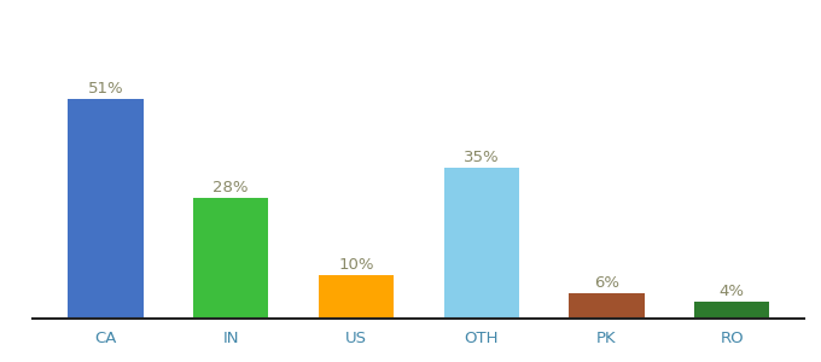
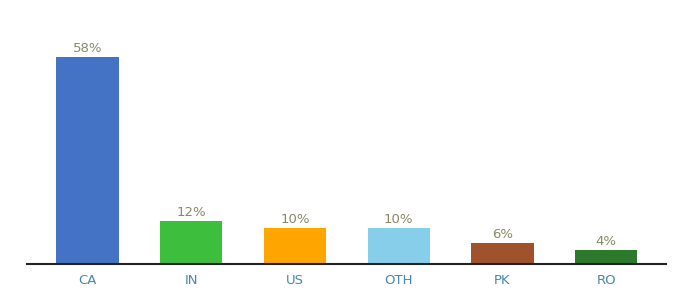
CA: 51% -> 58%
IN: 28% -> 12%
OTH: 35% -> 10%
